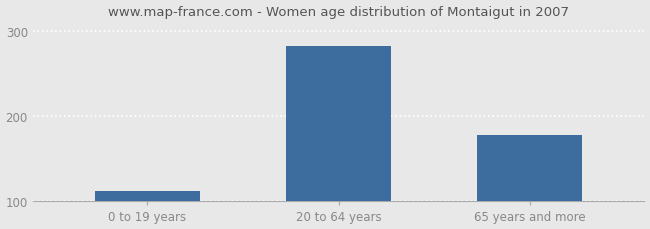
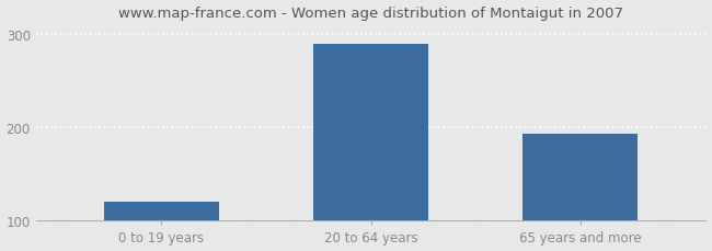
0 to 19 years: 112 -> 120
20 to 64 years: 283 -> 290
65 years and more: 178 -> 194
